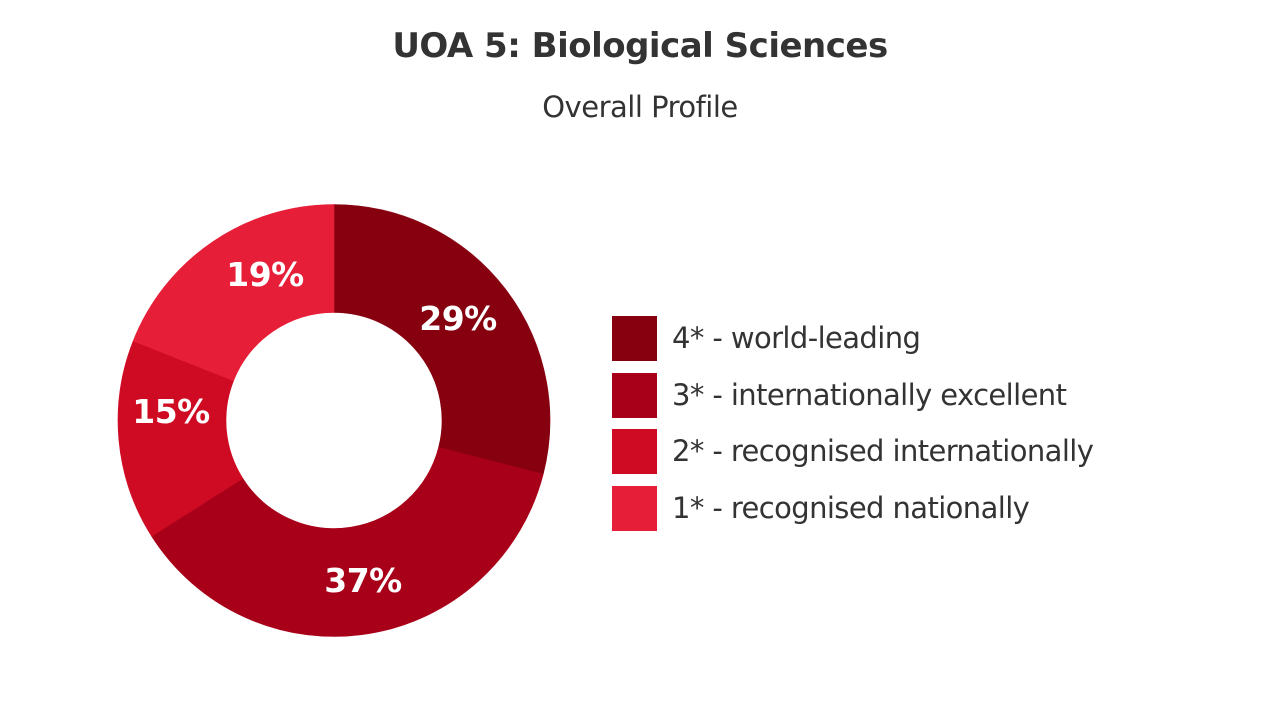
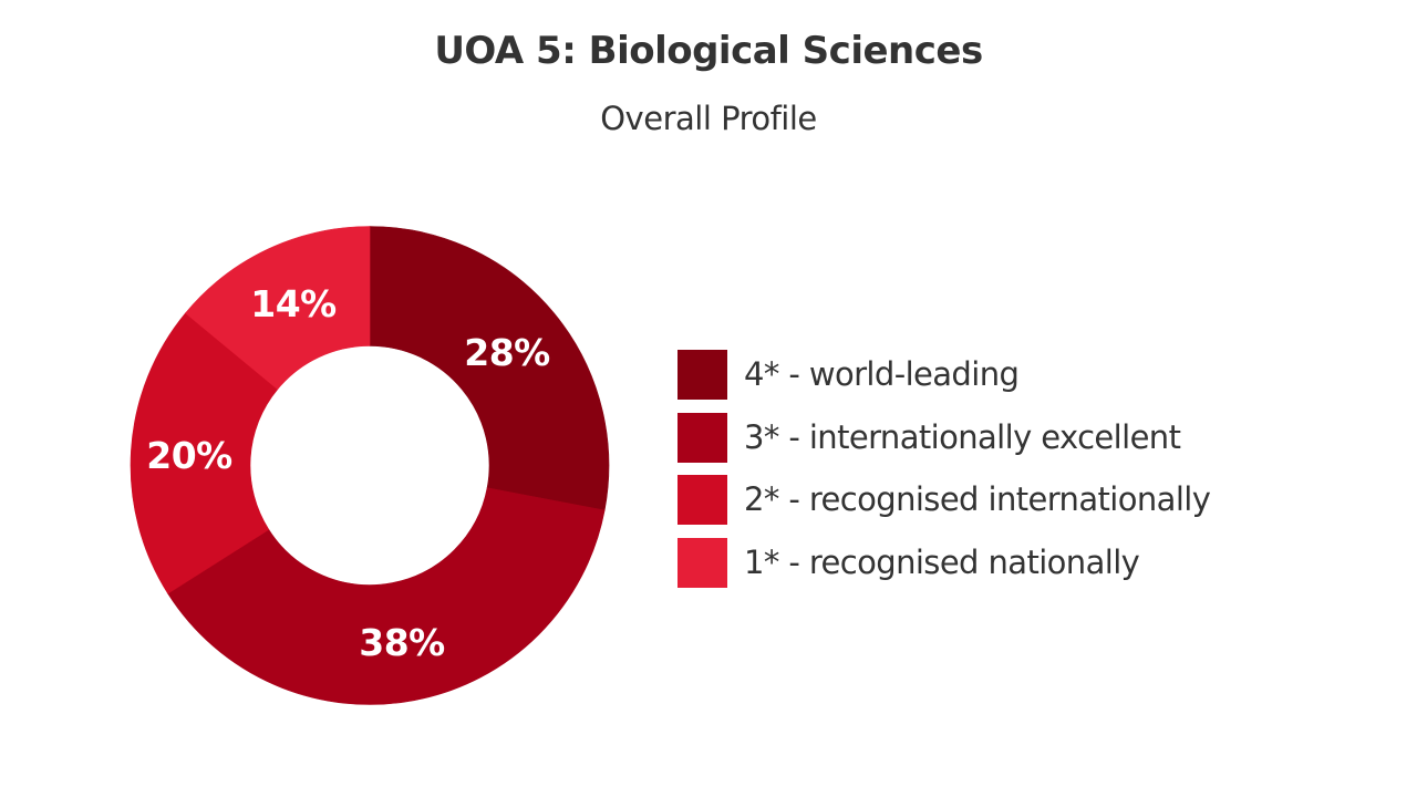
4* - world-leading: 29% -> 28%
3* - internationally excellent: 37% -> 38%
2* - recognised internationally: 15% -> 20%
1* - recognised nationally: 19% -> 14%
